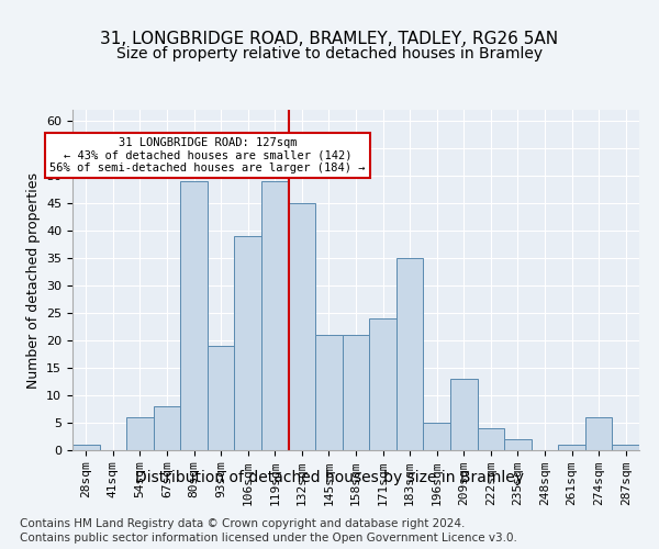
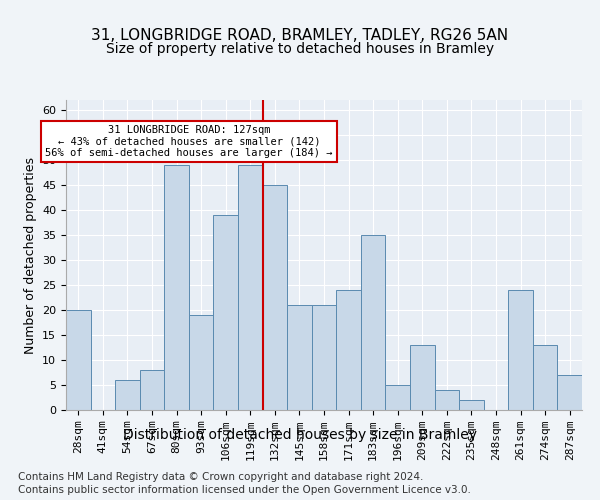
28sqm: 1 -> 20
261sqm: 1 -> 24
274sqm: 6 -> 13
287sqm: 1 -> 7
